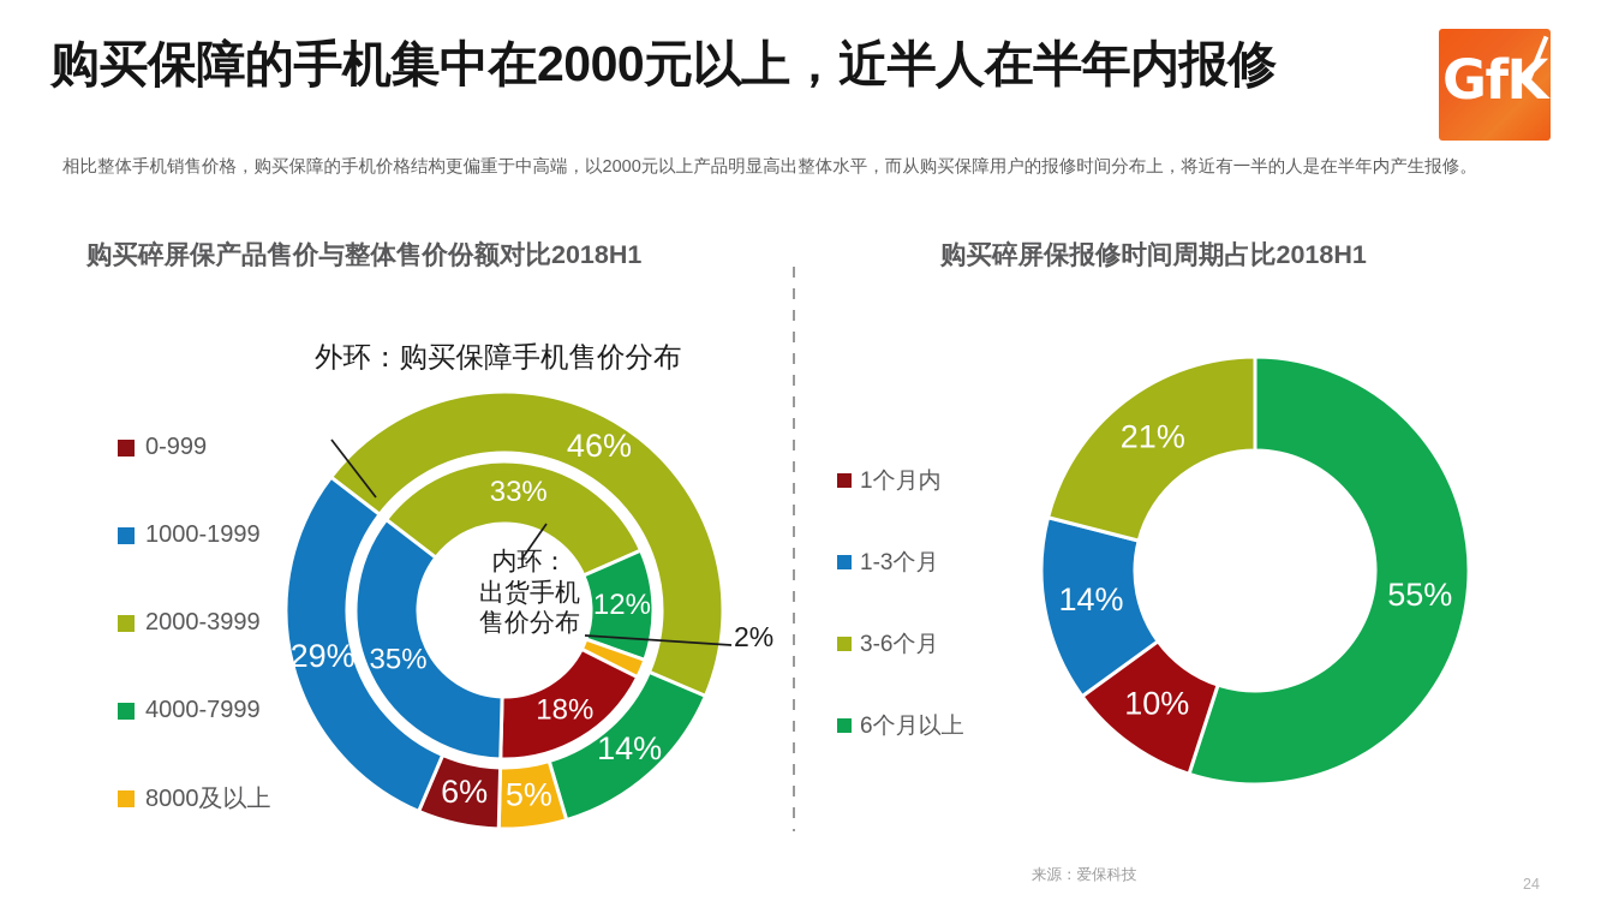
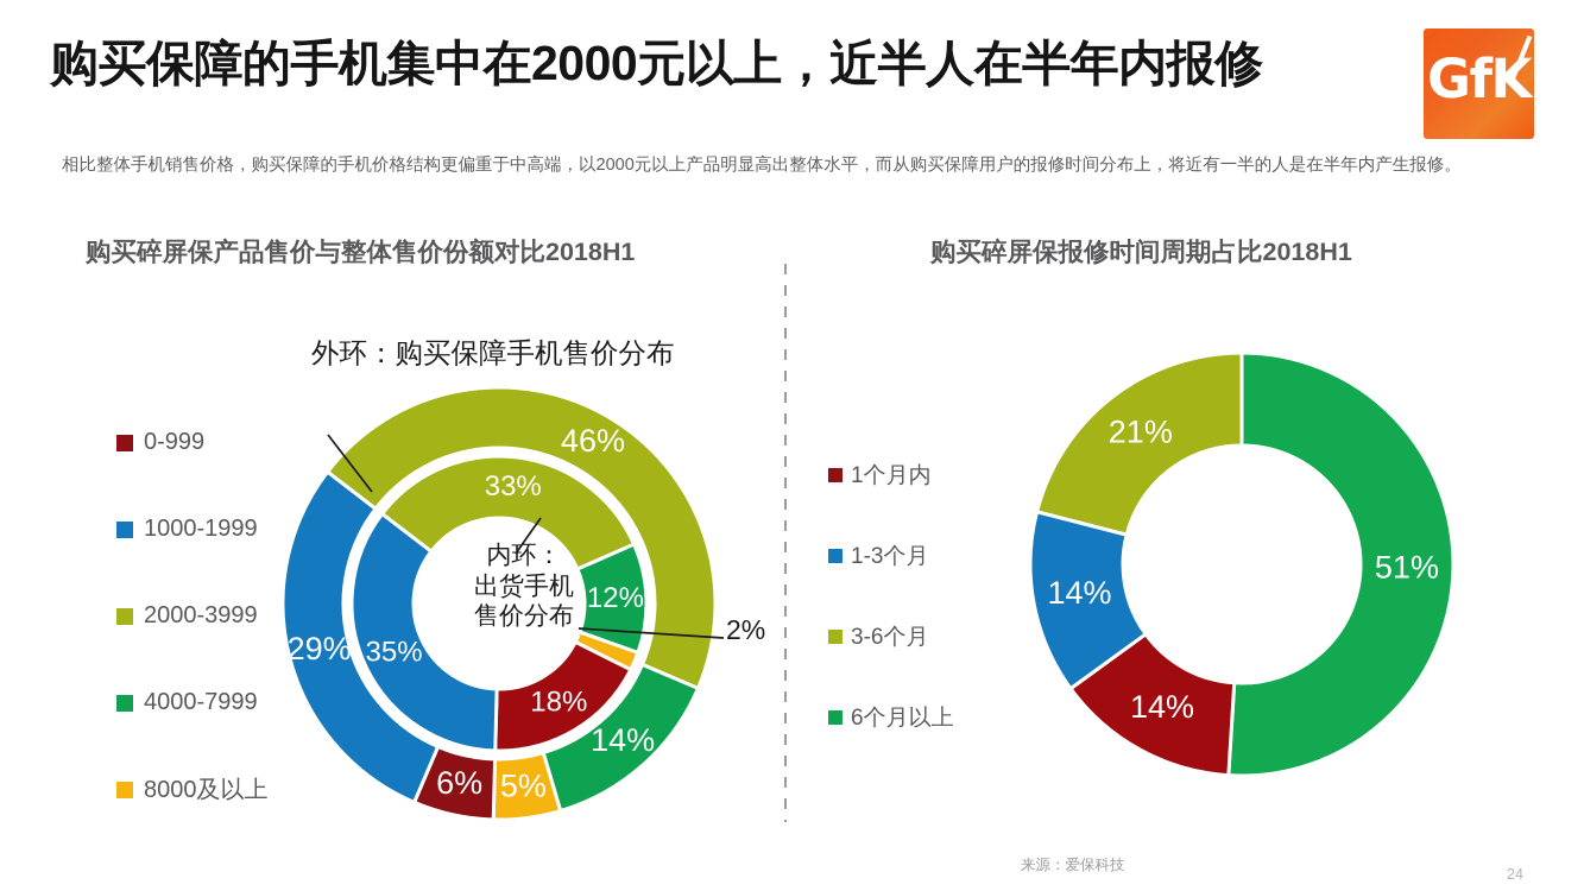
购买碎屏保报修时间周期占比2018H1/6个月以上: 55% -> 51%
购买碎屏保报修时间周期占比2018H1/1个月内: 10% -> 14%
